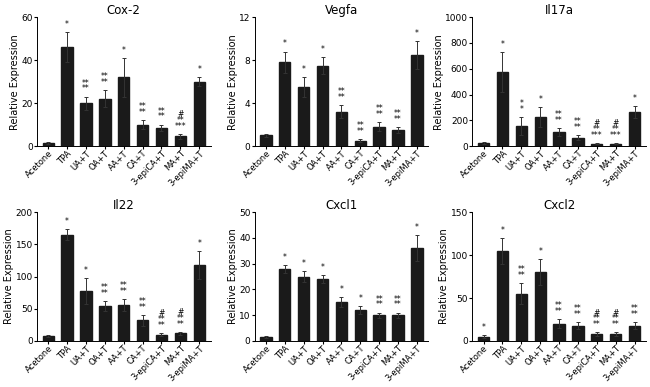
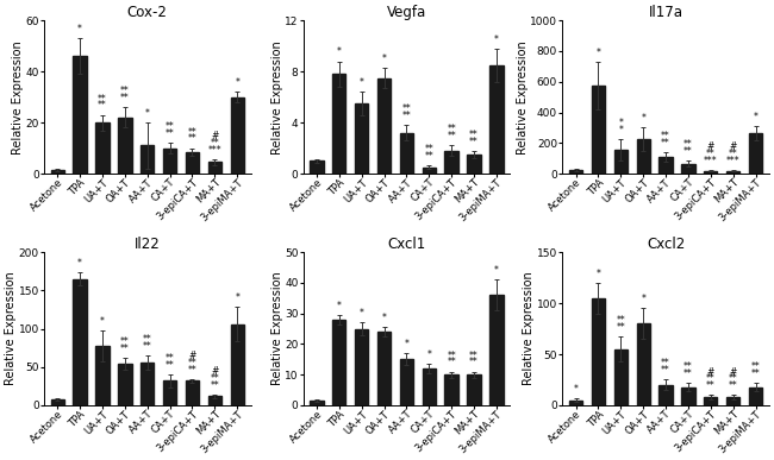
Cox-2/AA+T: 32.0 -> 11.0
Il22/3-epiCA+T: 10 -> 32
Il22/3-epiMA+T: 118 -> 106
